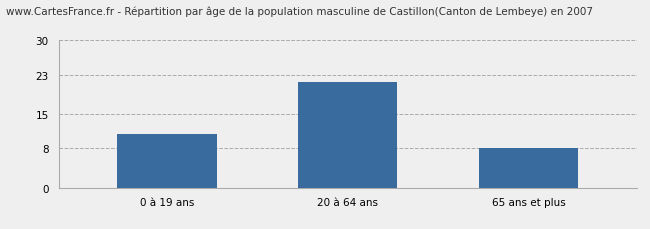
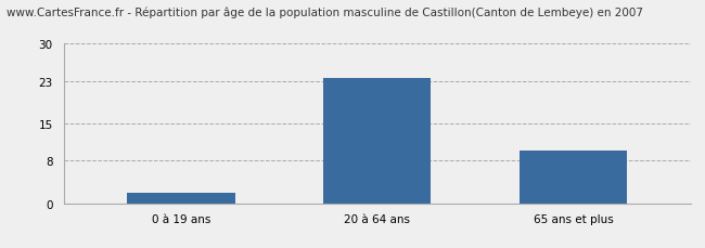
0 à 19 ans: 11.0 -> 2.0
20 à 64 ans: 21.5 -> 23.5
65 ans et plus: 8.0 -> 10.0
